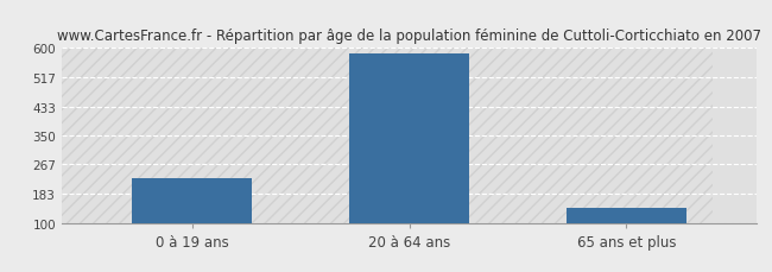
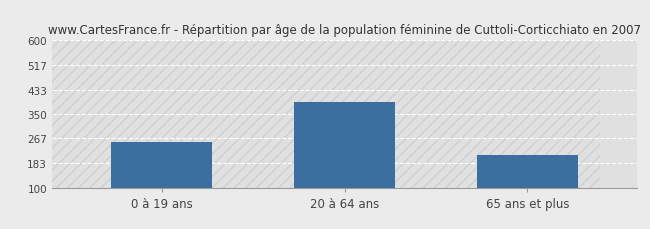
0 à 19 ans: 229 -> 255
20 à 64 ans: 583 -> 390
65 ans et plus: 143 -> 210
